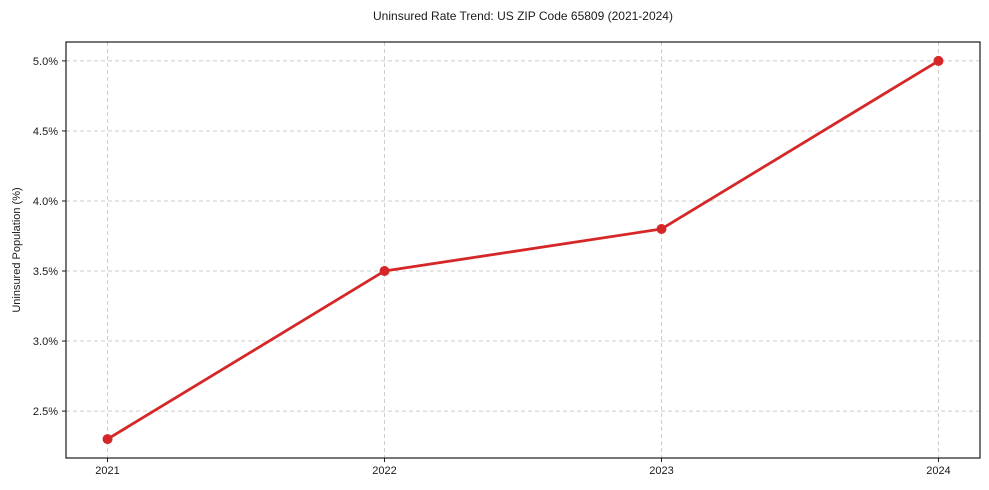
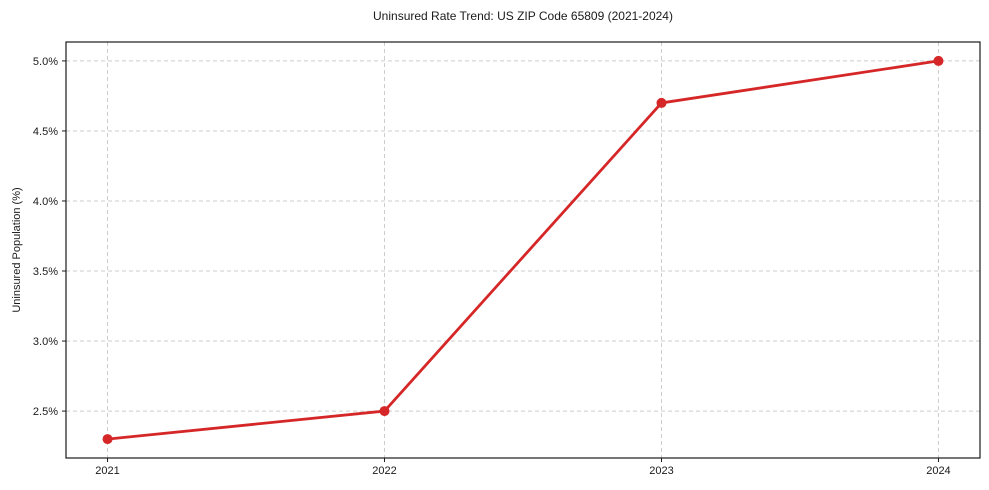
2022: 3.5% -> 2.5%
2023: 3.8% -> 4.7%
